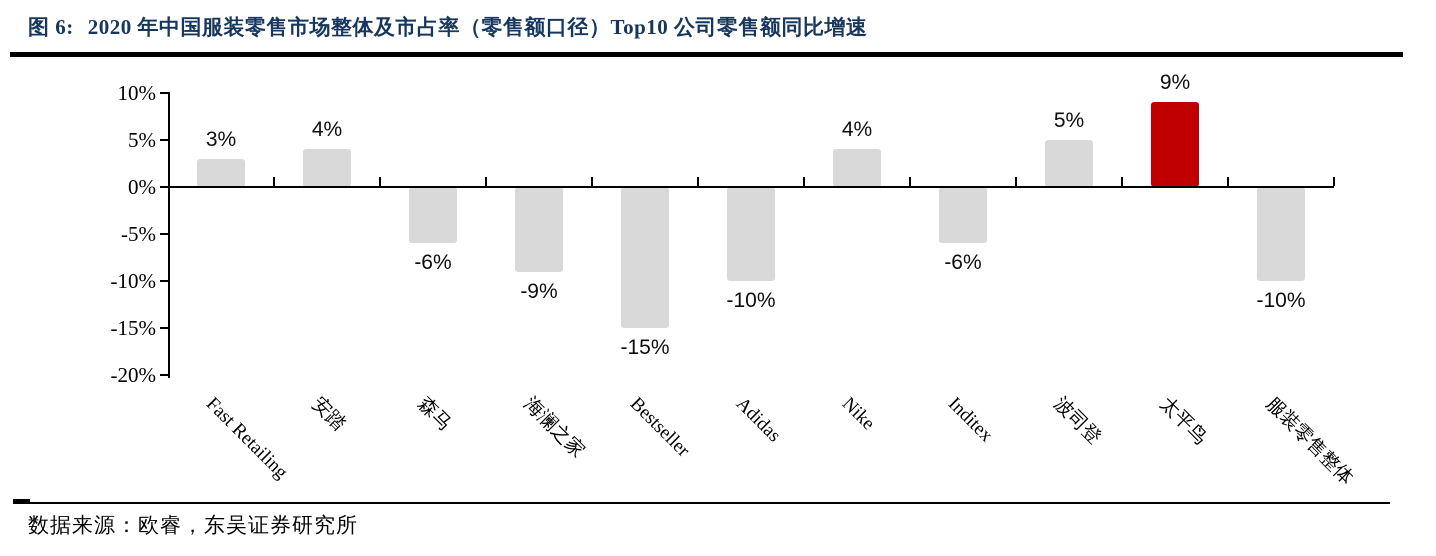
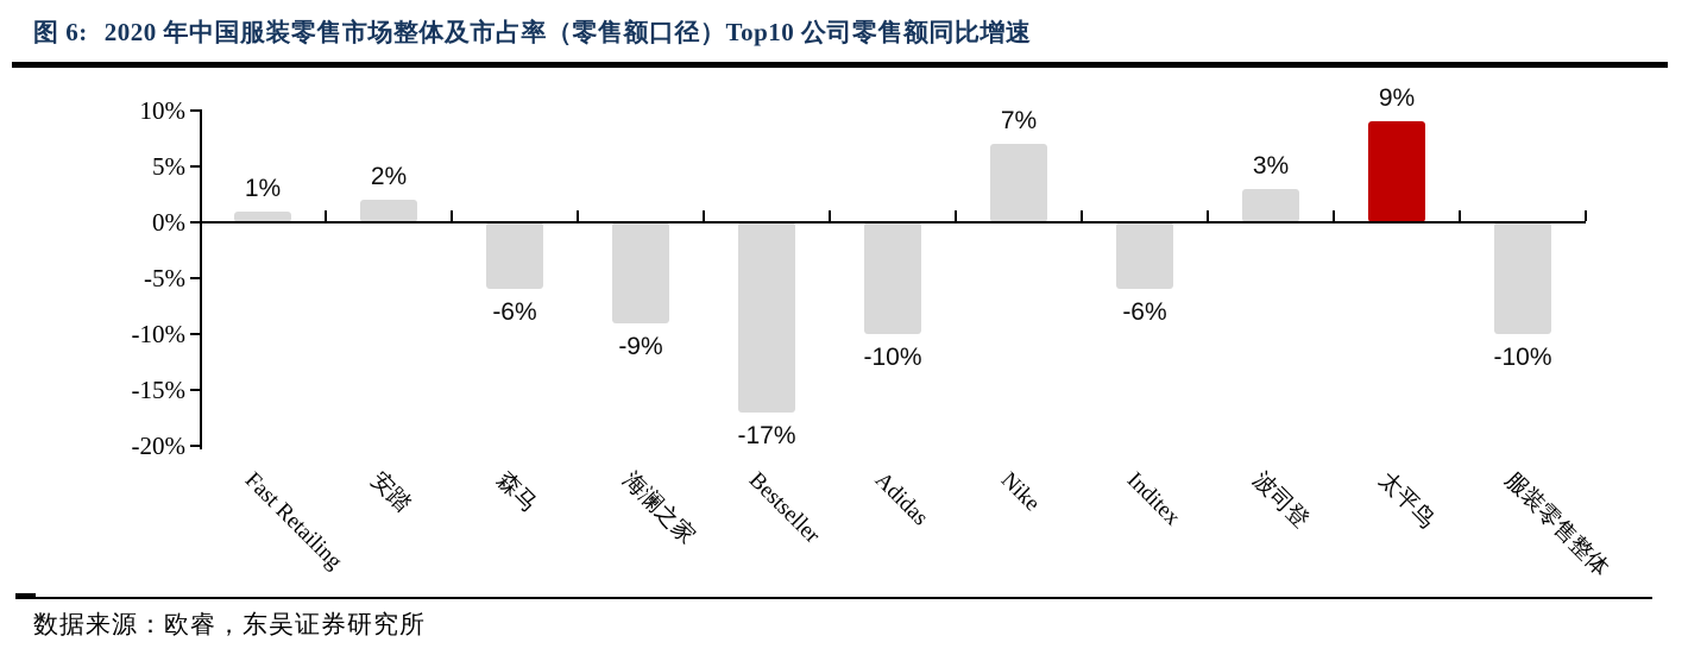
Fast Retailing: 3% -> 1%
安踏: 4% -> 2%
Bestseller: -15% -> -17%
Nike: 4% -> 7%
波司登: 5% -> 3%
